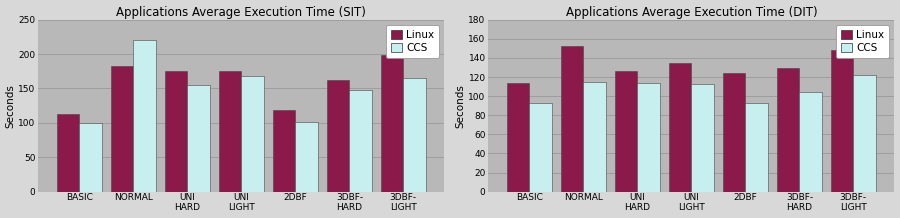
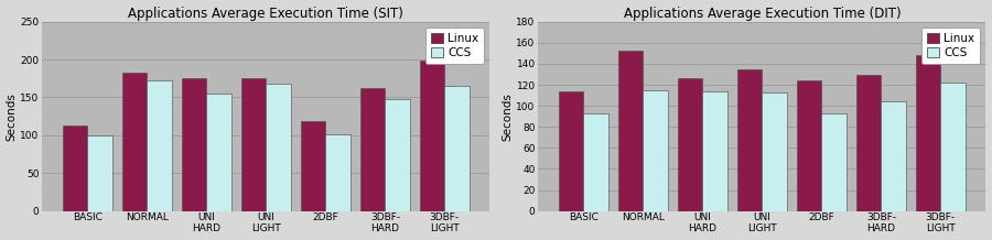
Applications Average Execution Time (SIT)/CCS/NORMAL: 220 -> 172
